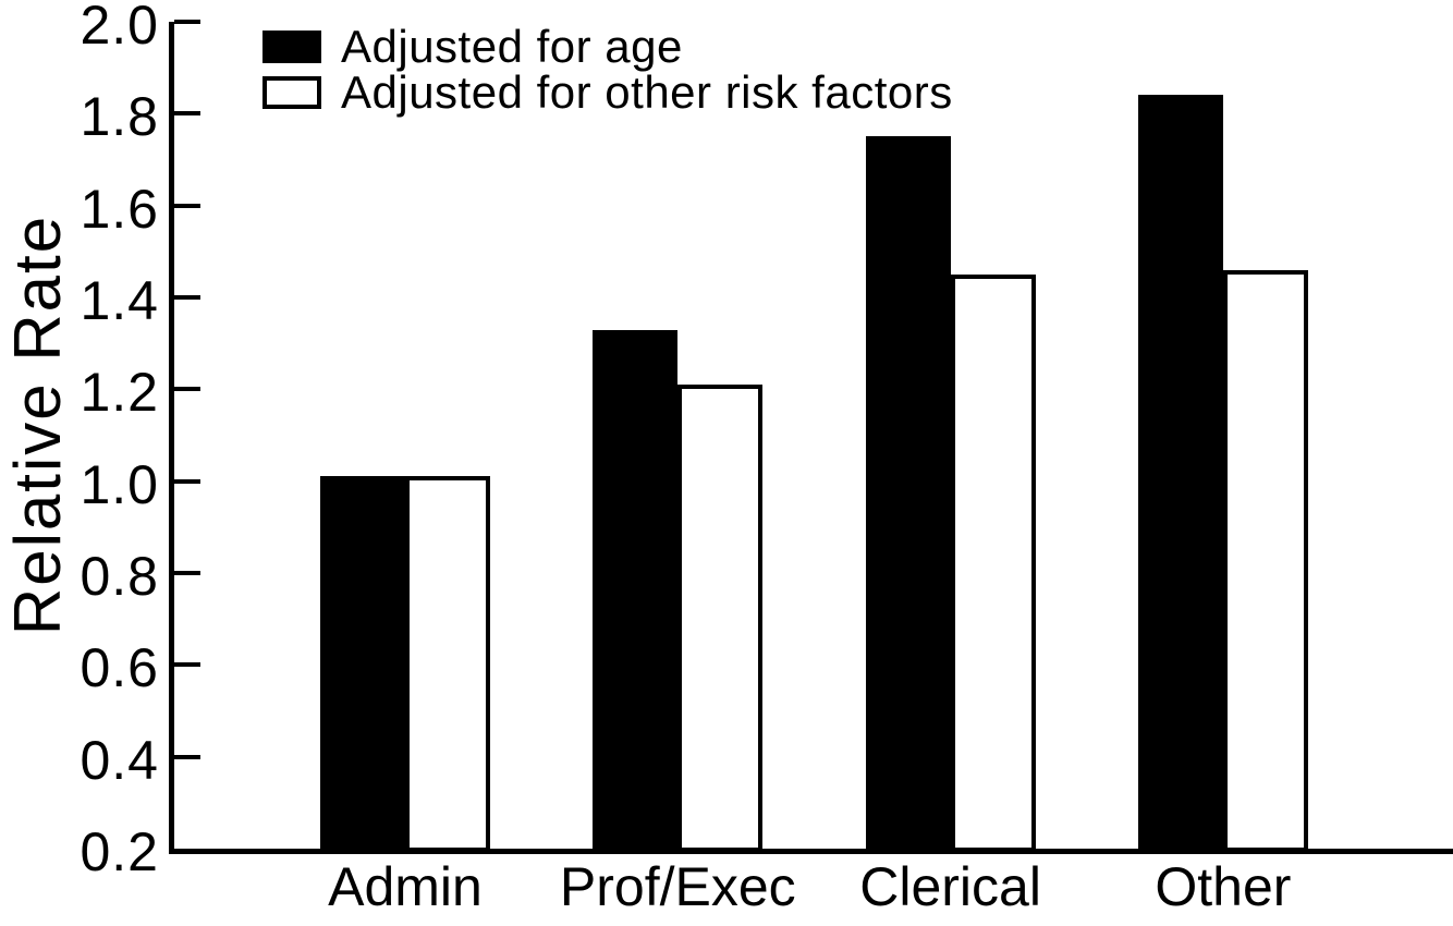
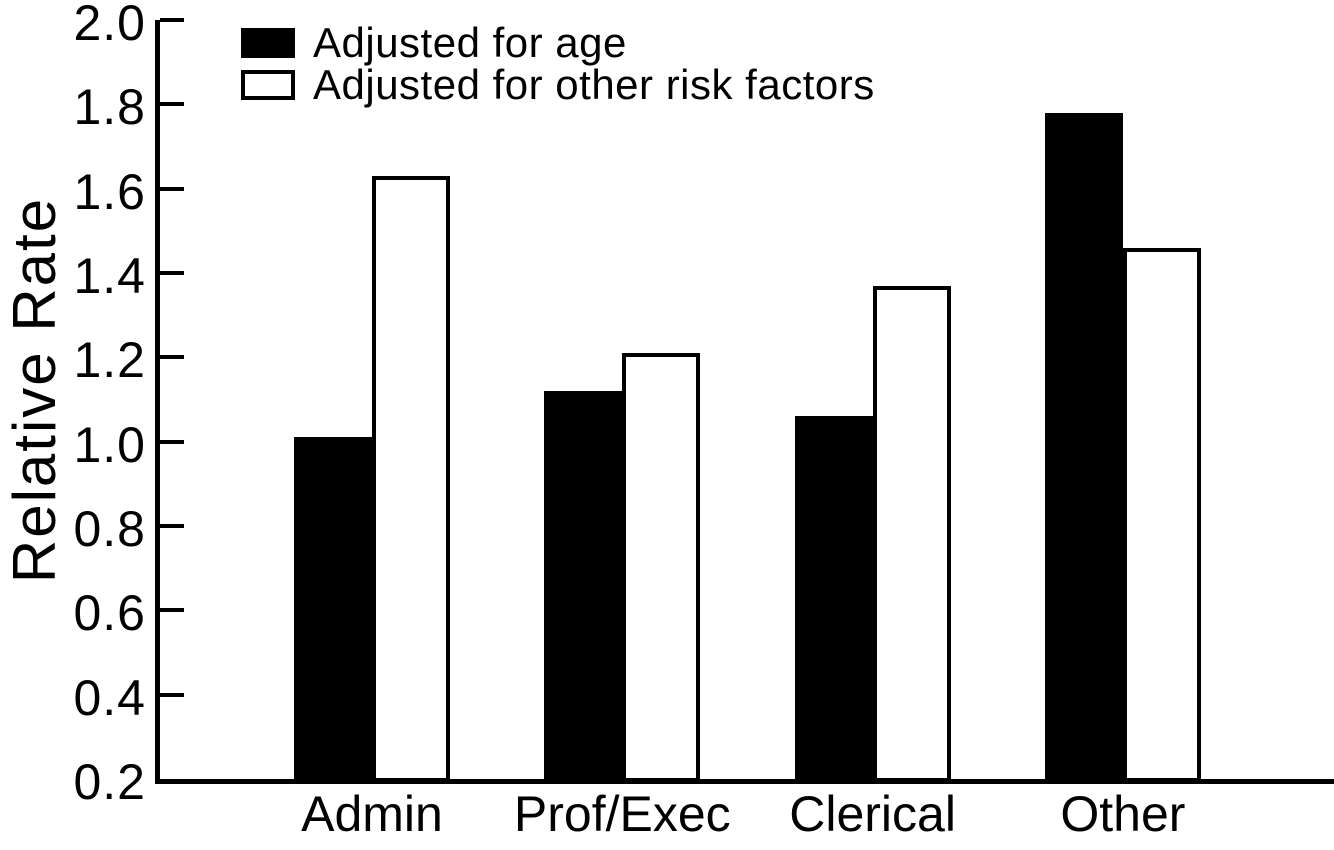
Adjusted for other risk factors/Admin: 1.01 -> 1.63
Adjusted for age/Prof/Exec: 1.33 -> 1.12
Adjusted for age/Clerical: 1.75 -> 1.06
Adjusted for other risk factors/Clerical: 1.45 -> 1.37
Adjusted for age/Other: 1.84 -> 1.78
